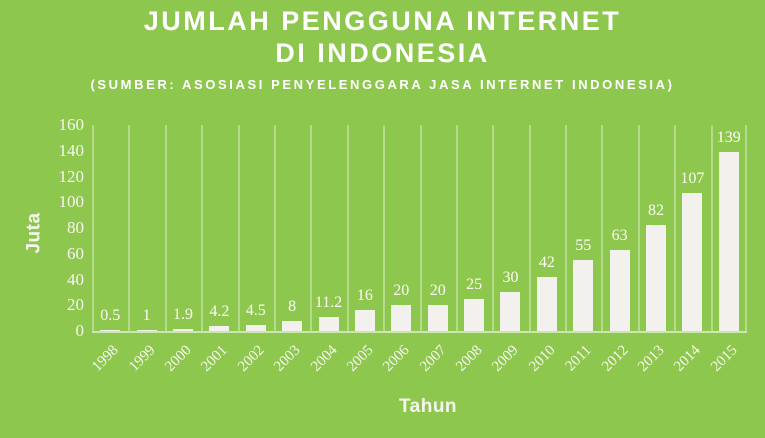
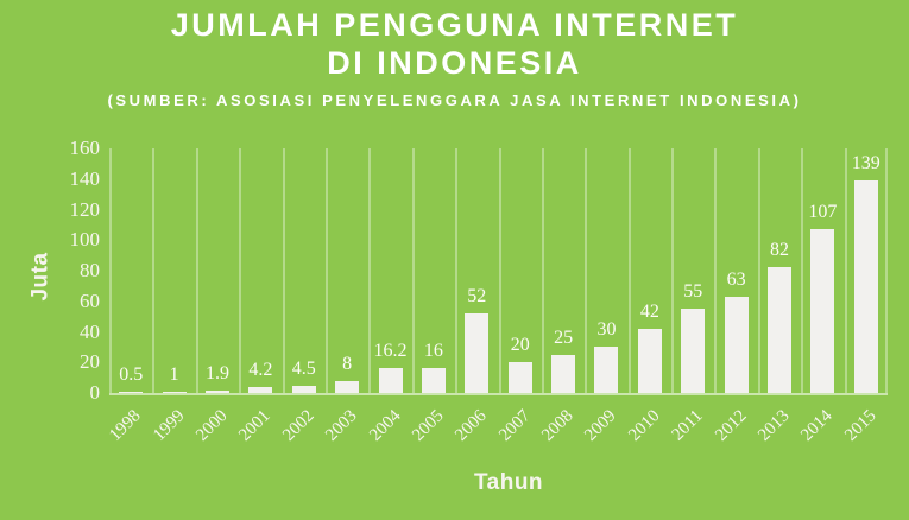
2004: 11.2 -> 16.2
2006: 20 -> 52
